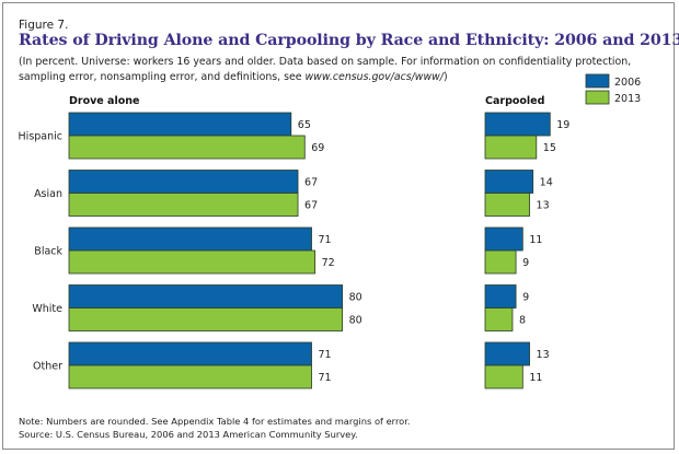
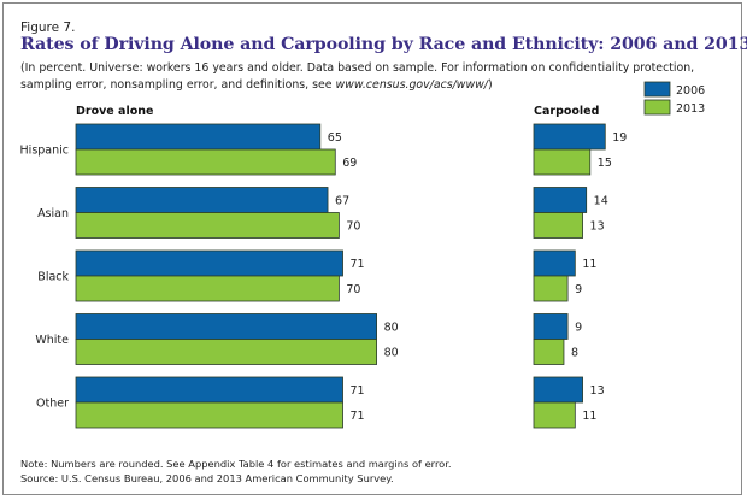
Drove alone/2013/Asian: 67 -> 70
Drove alone/2013/Black: 72 -> 70
